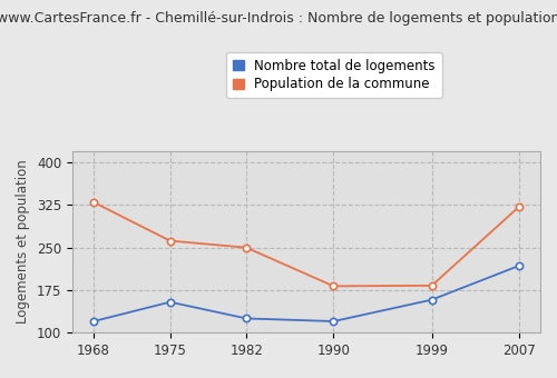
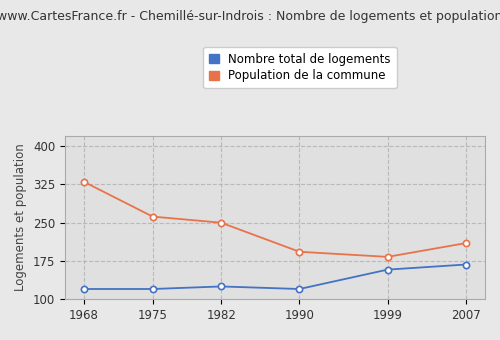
Nombre total de logements/1975: 154 -> 120
Population de la commune/1990: 182 -> 193
Nombre total de logements/2007: 218 -> 168
Population de la commune/2007: 322 -> 210
